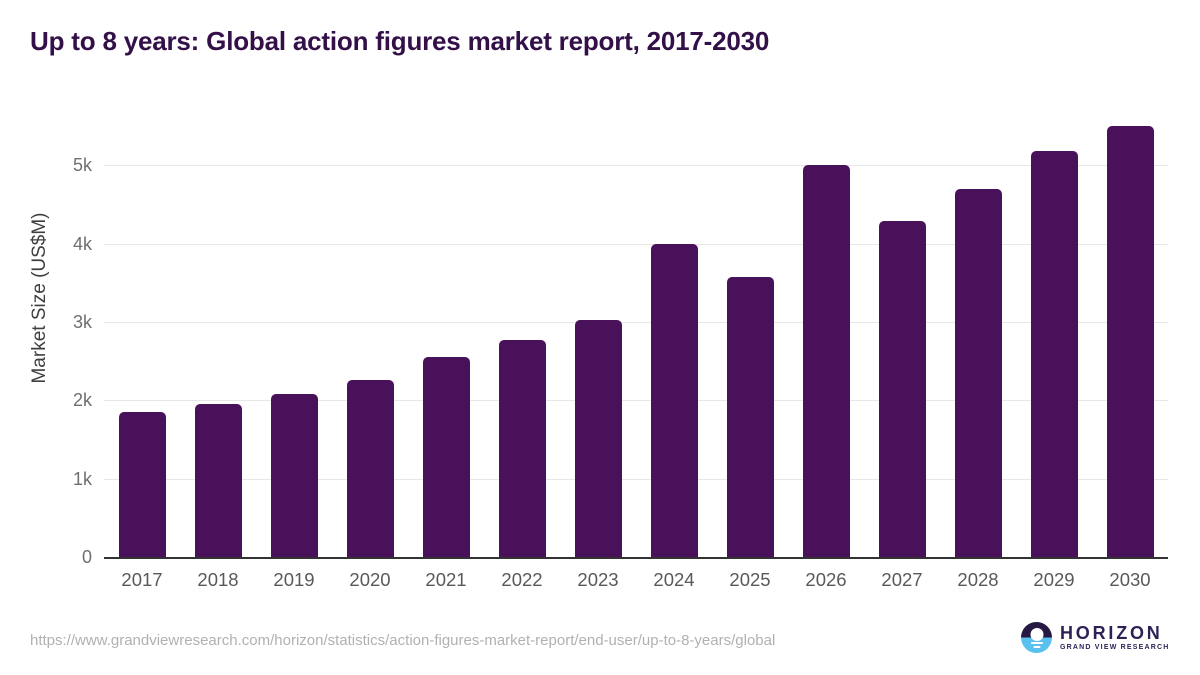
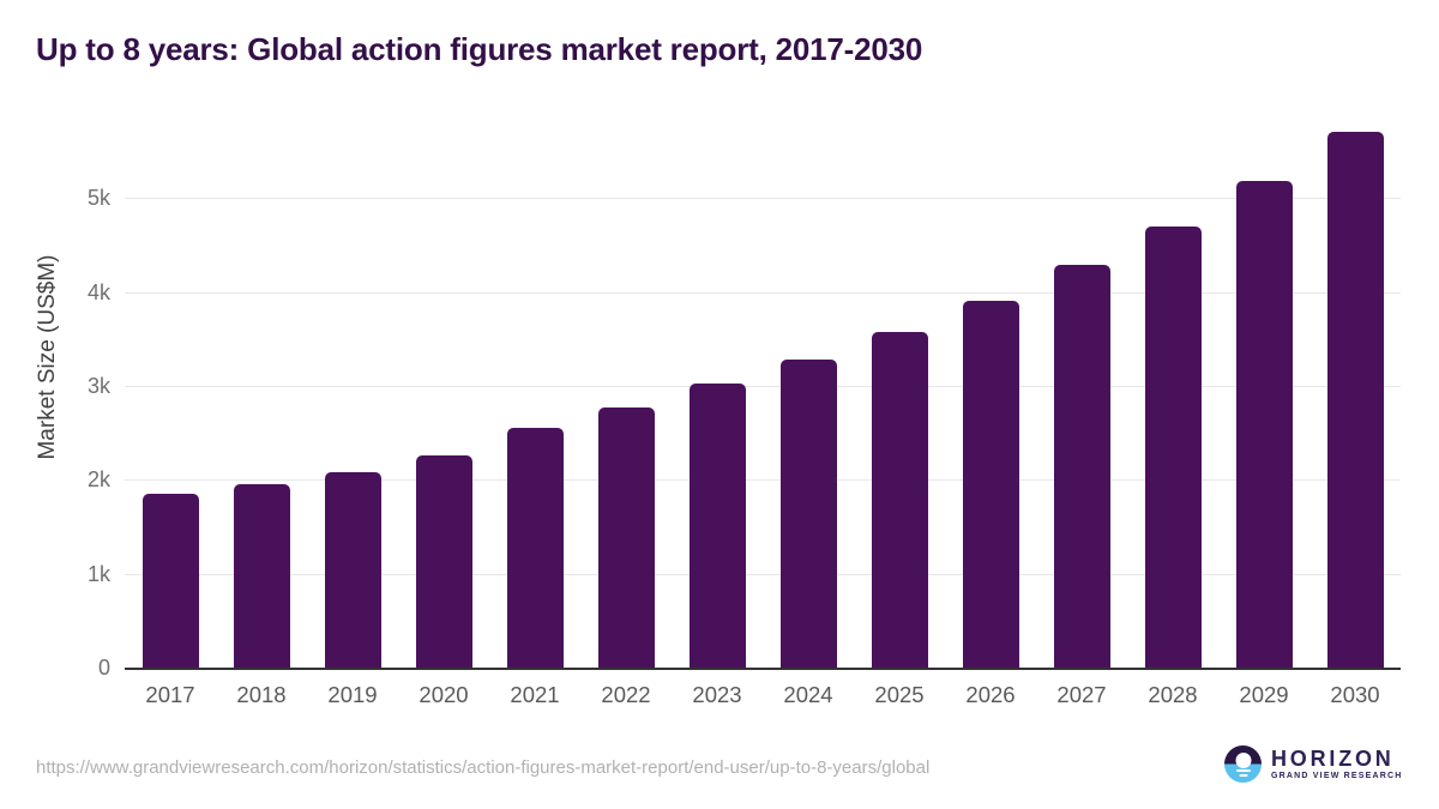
2024: 4.0k -> 3.3k
2026: 5.0k -> 3.9k
2030: 5.5k -> 5.7k
